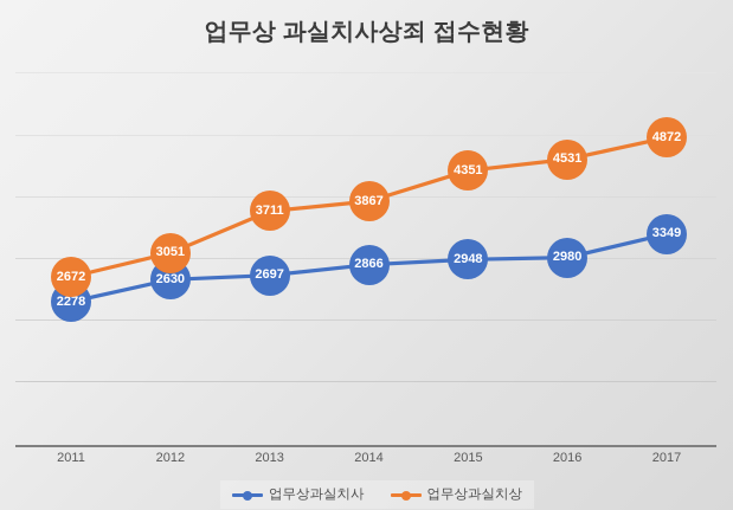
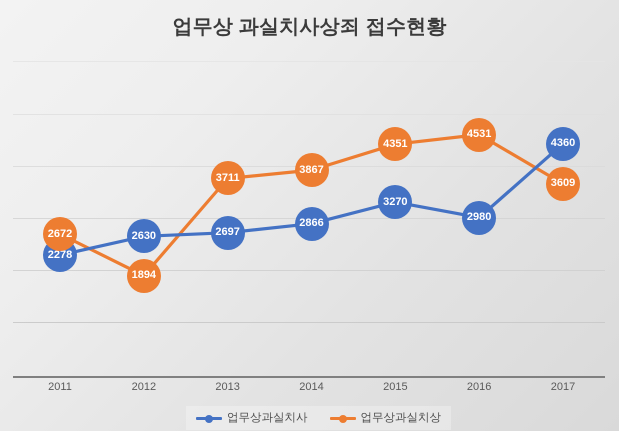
업무상과실치상/2012: 3051 -> 1894
업무상과실치사/2015: 2948 -> 3270
업무상과실치사/2017: 3349 -> 4360
업무상과실치상/2017: 4872 -> 3609
